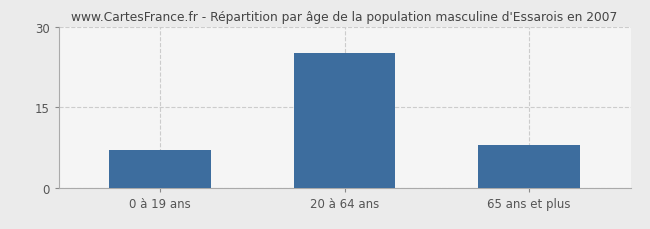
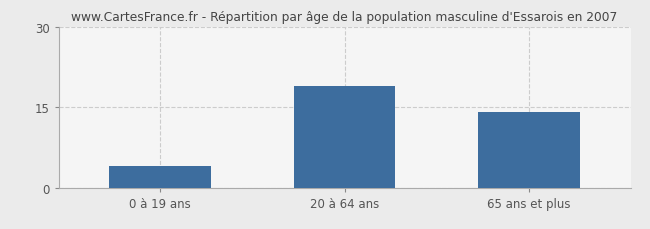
0 à 19 ans: 7 -> 4
20 à 64 ans: 25 -> 19
65 ans et plus: 8 -> 14
